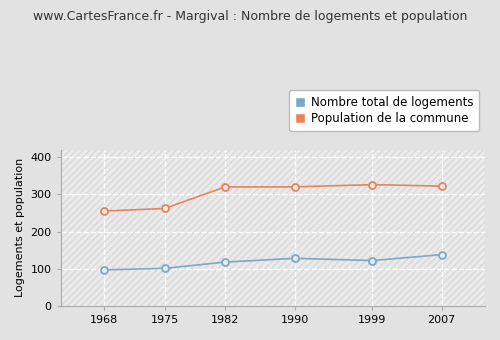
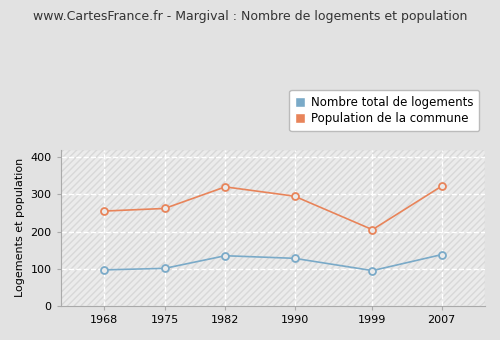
Nombre total de logements/1982: 118 -> 135
Population de la commune/1990: 320 -> 295
Nombre total de logements/1999: 122 -> 95
Population de la commune/1999: 326 -> 205
